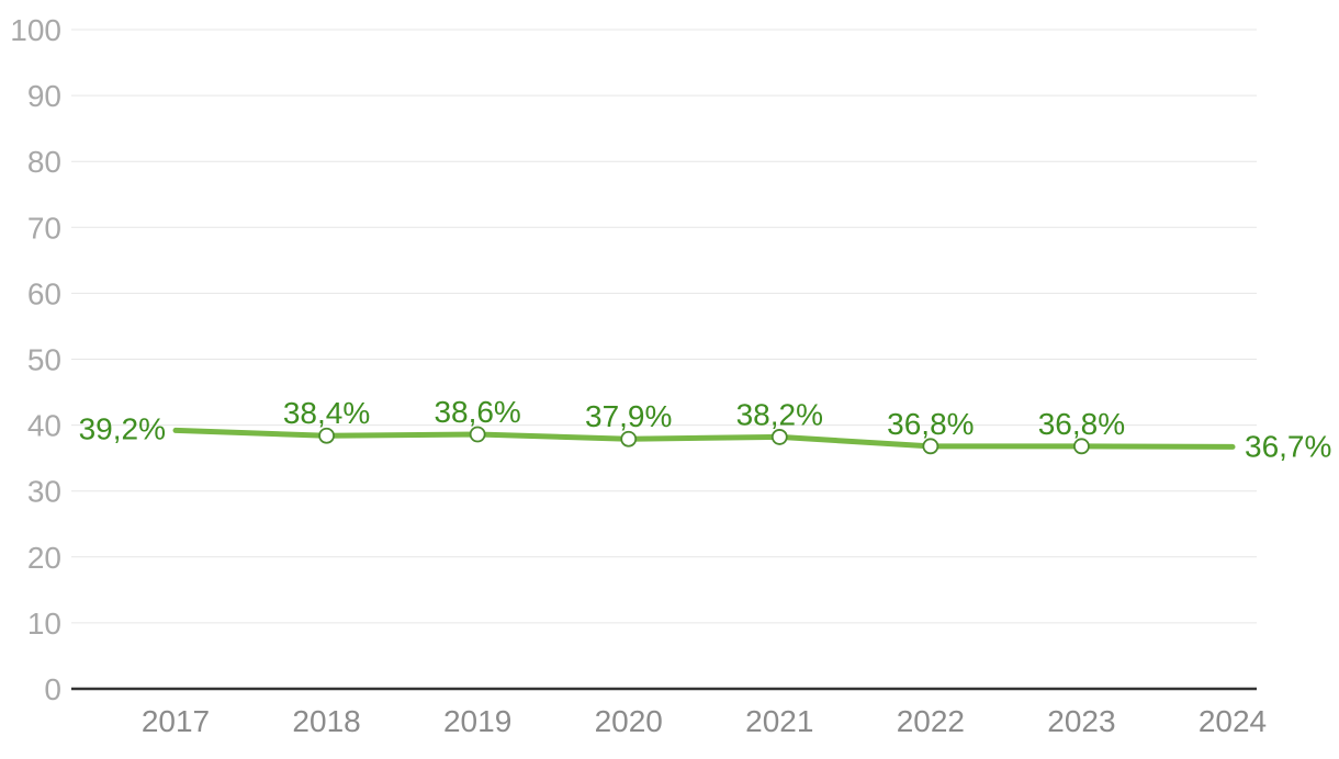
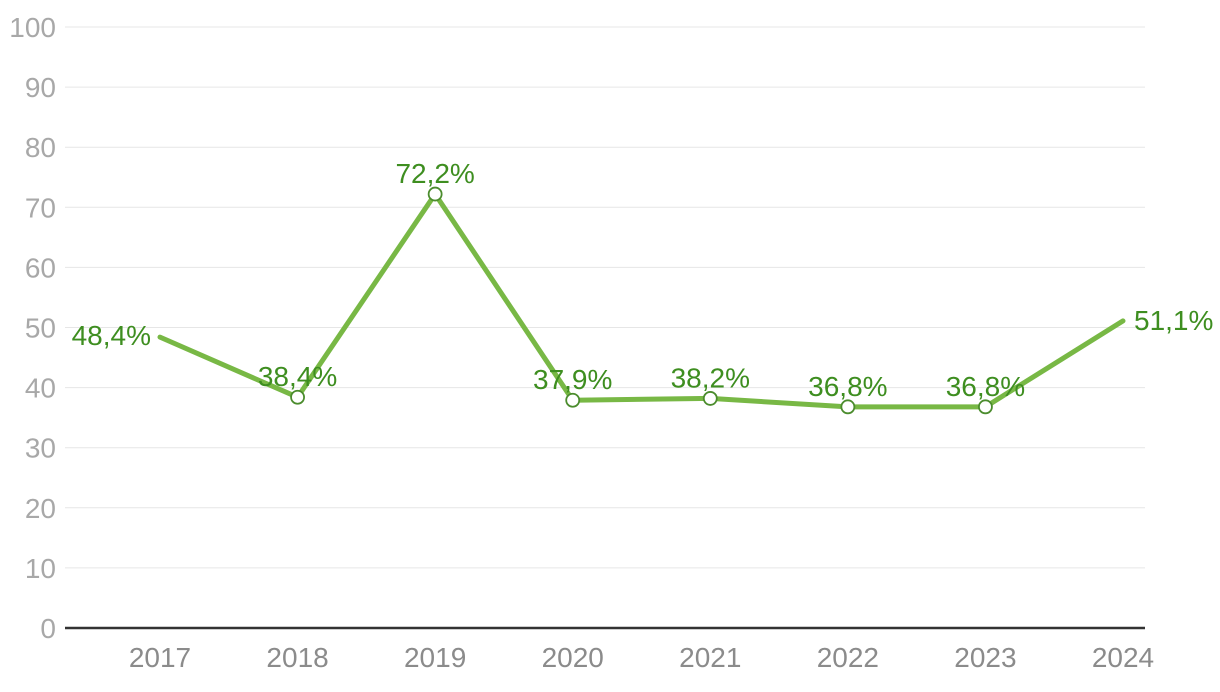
2017: 39,2% -> 48,4%
2019: 38,6% -> 72,2%
2024: 36,7% -> 51,1%
